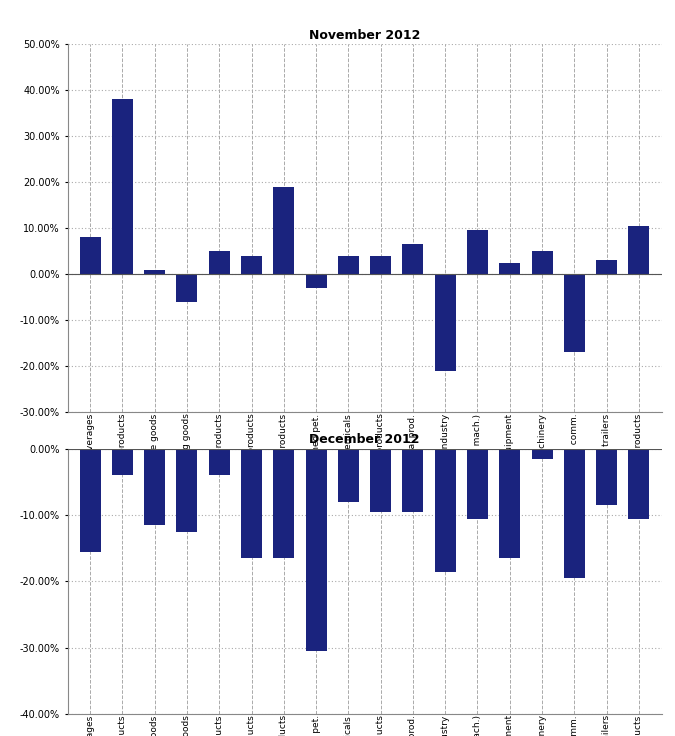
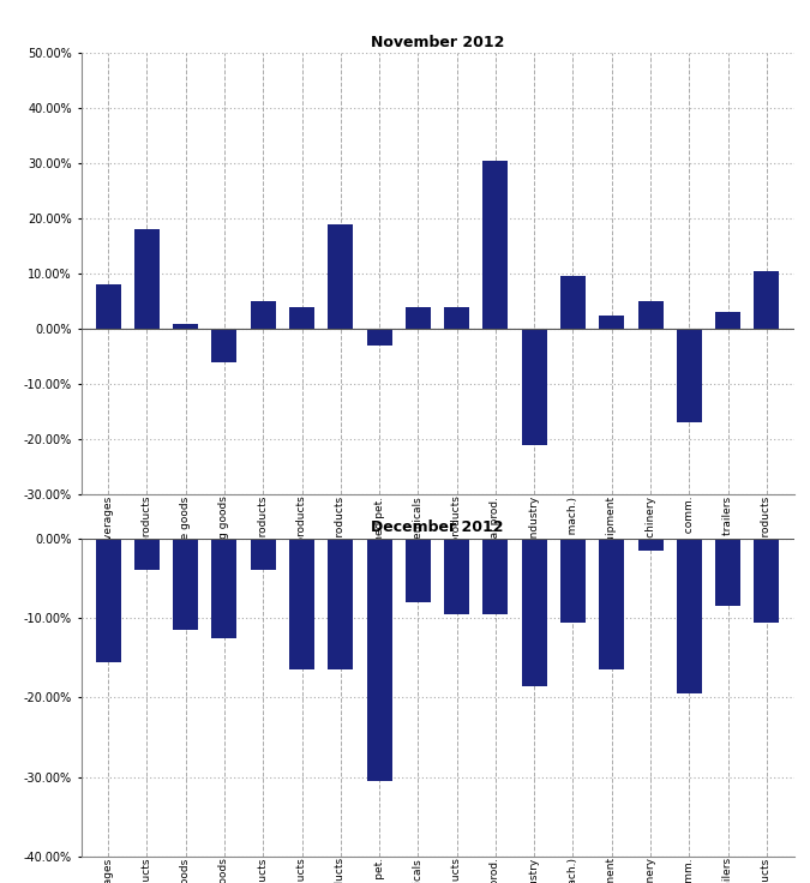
November 2012/Tobacco products: 38.0% -> 18.0%
November 2012/Other non-metallic mineral prod.: 6.5% -> 30.5%
